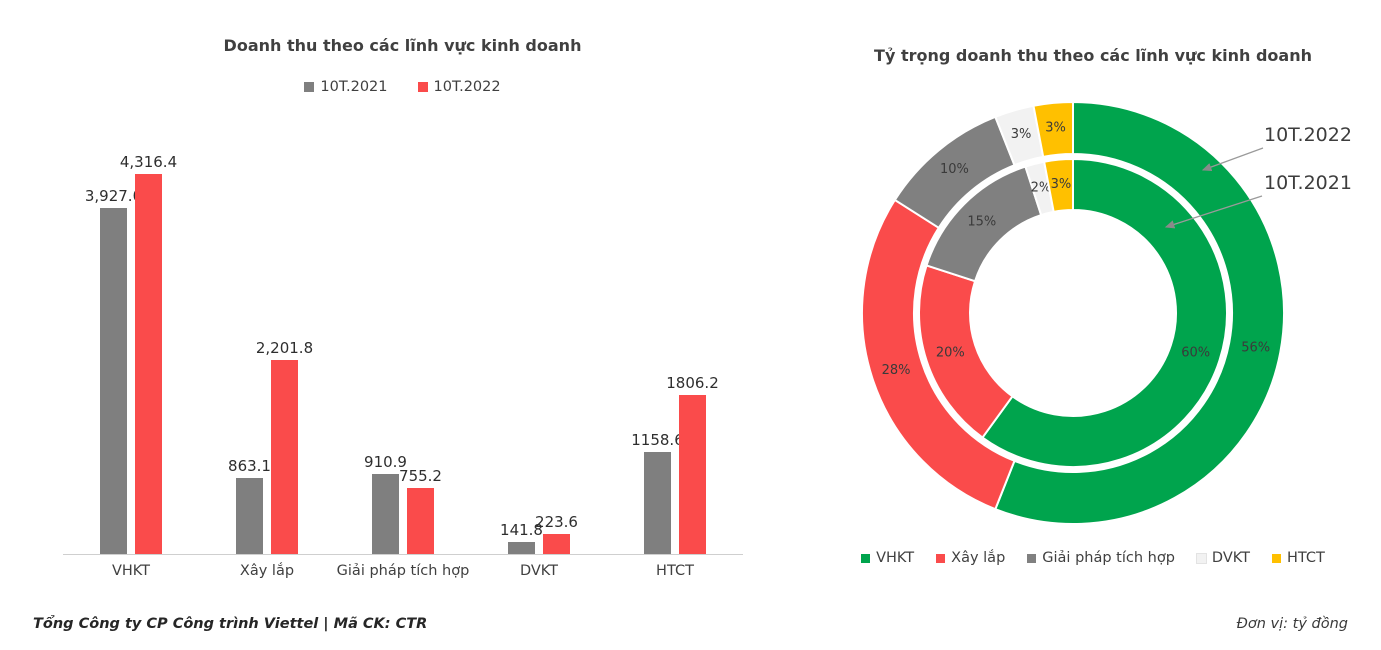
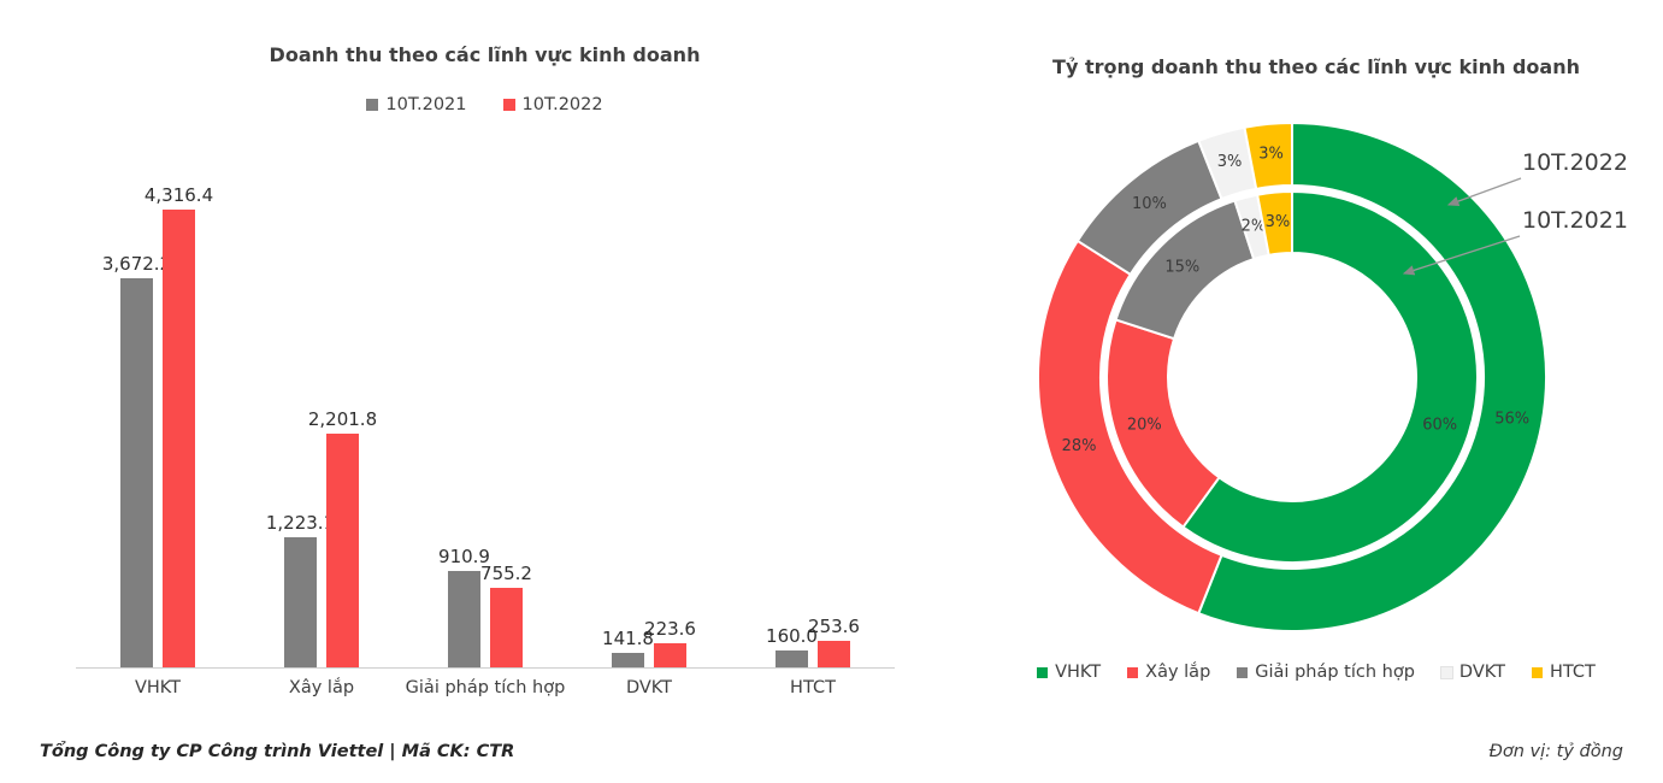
Doanh thu theo các lĩnh vực kinh doanh/10T.2021/VHKT: 3,927.0 -> 3,672.2
Doanh thu theo các lĩnh vực kinh doanh/10T.2021/Xây lắp: 863.1 -> 1,223.1
Doanh thu theo các lĩnh vực kinh doanh/10T.2021/HTCT: 1158.6 -> 160.0
Doanh thu theo các lĩnh vực kinh doanh/10T.2022/HTCT: 1806.2 -> 253.6
